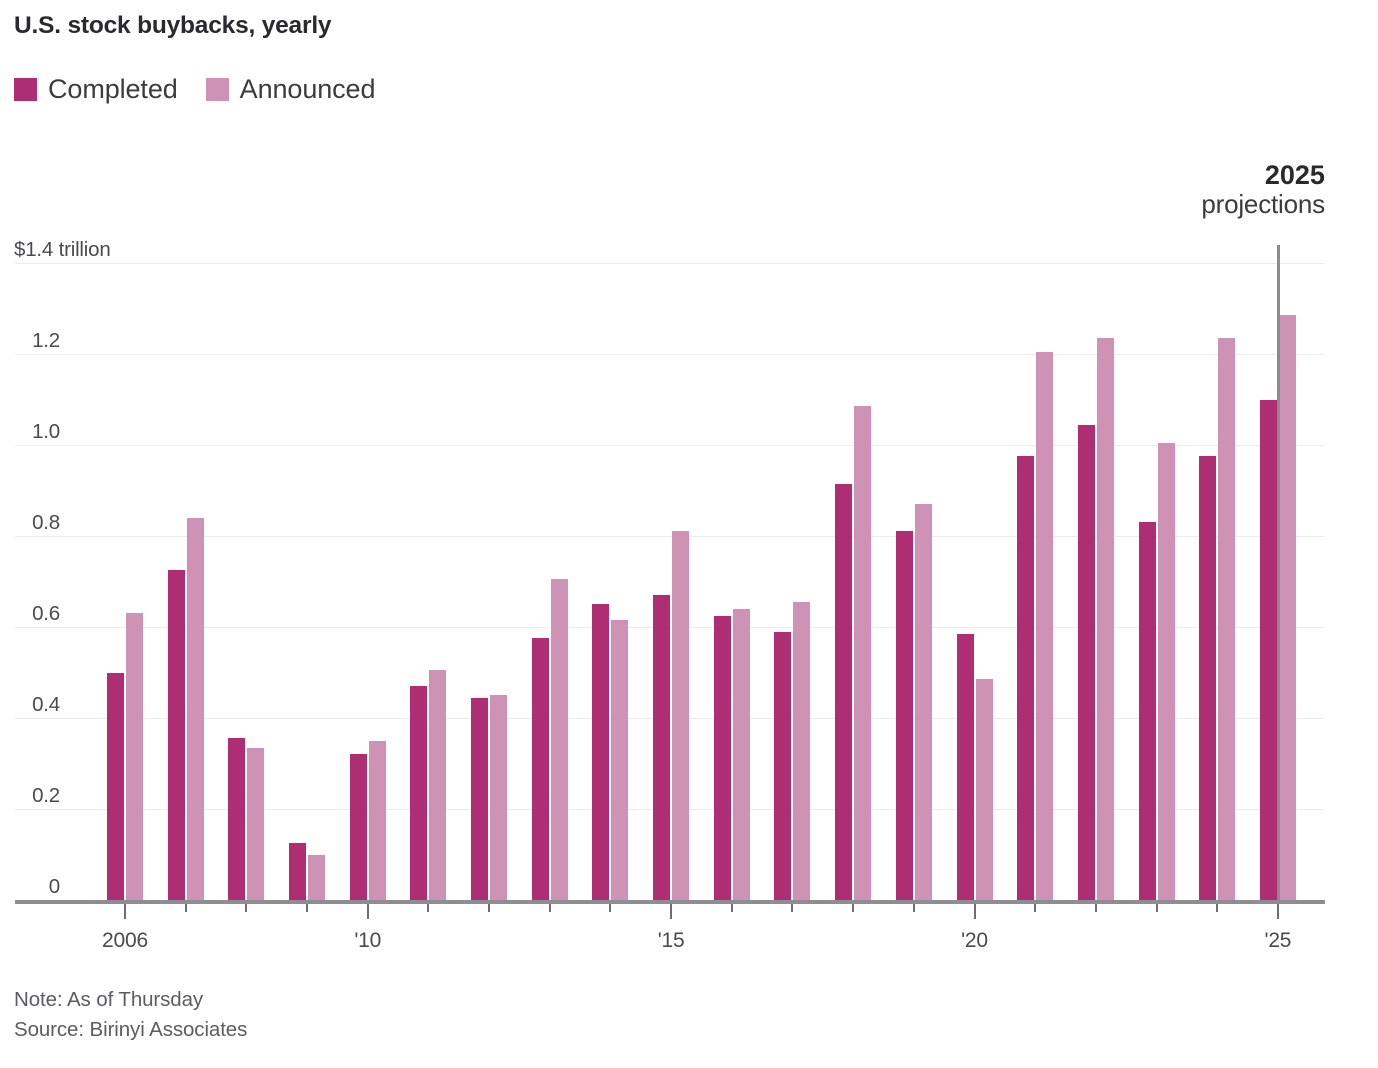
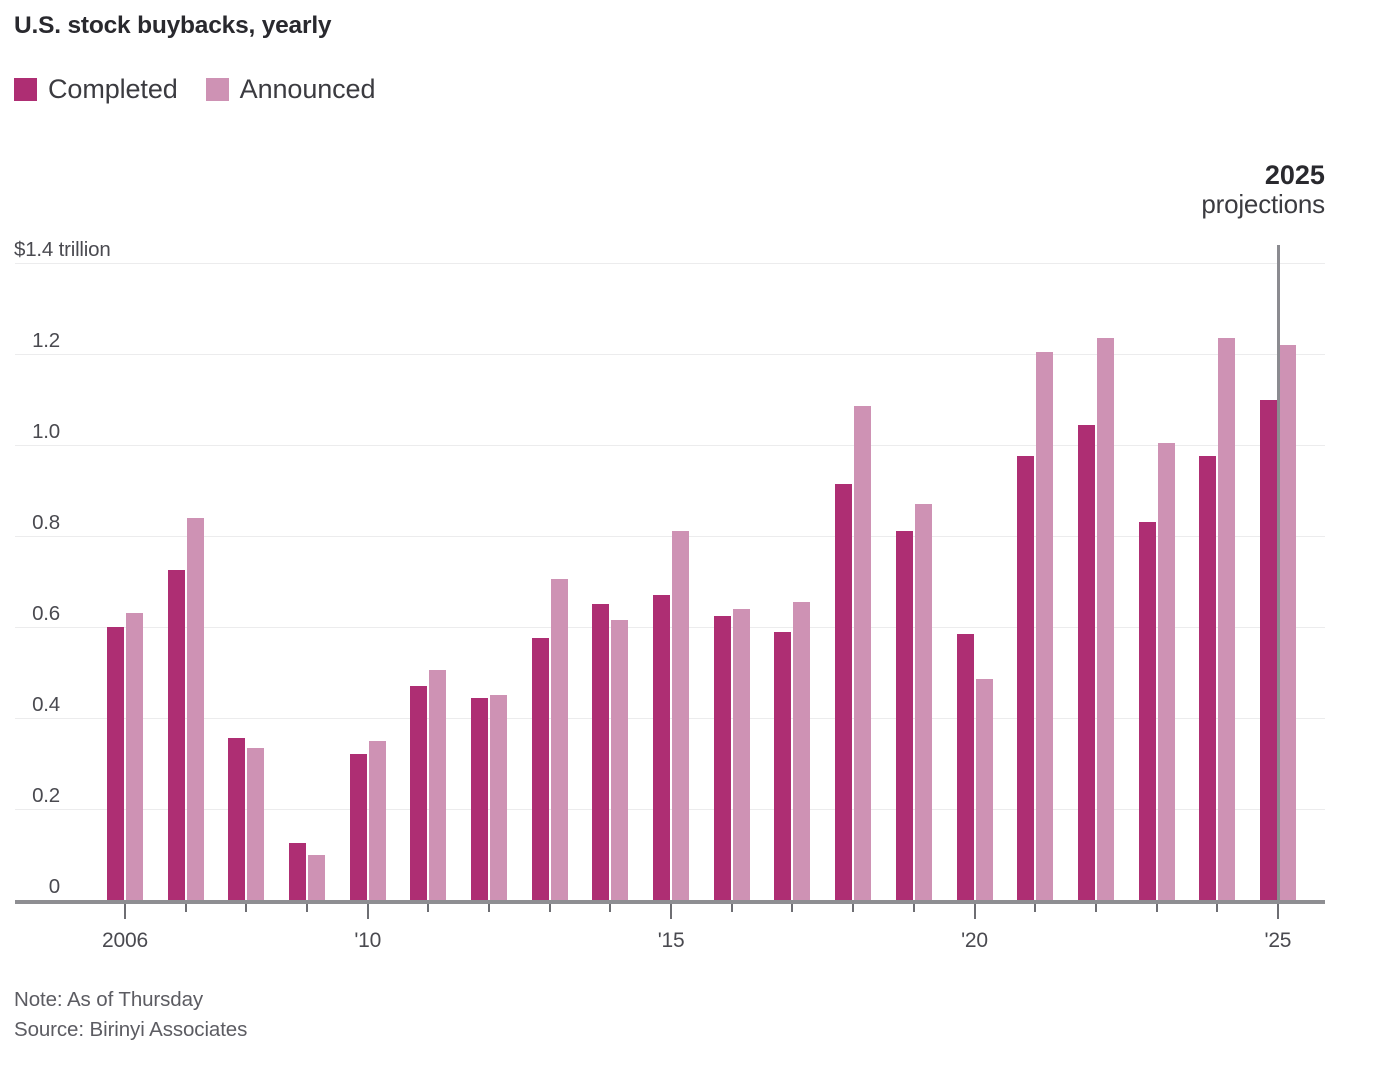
Completed/2006: 0.50 -> 0.60
Announced/2025: 1.28 -> 1.22
